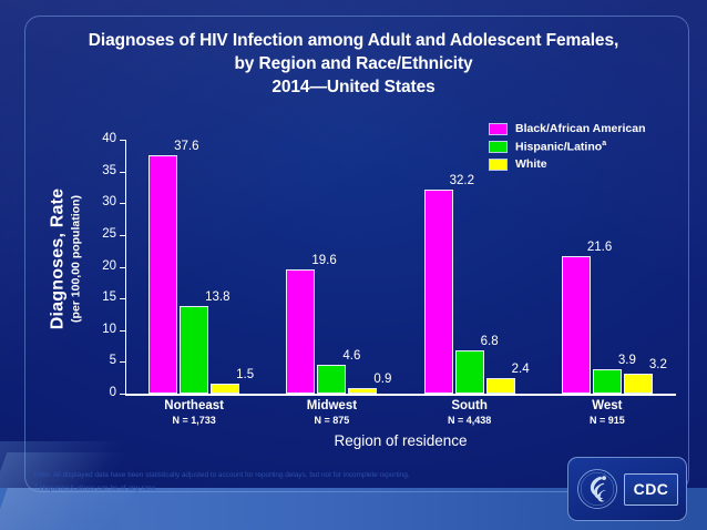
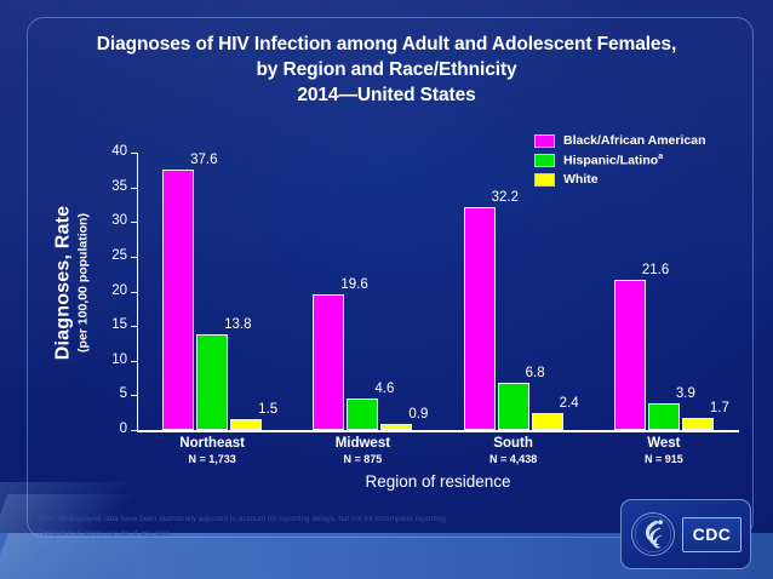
White/West: 3.2 -> 1.7
